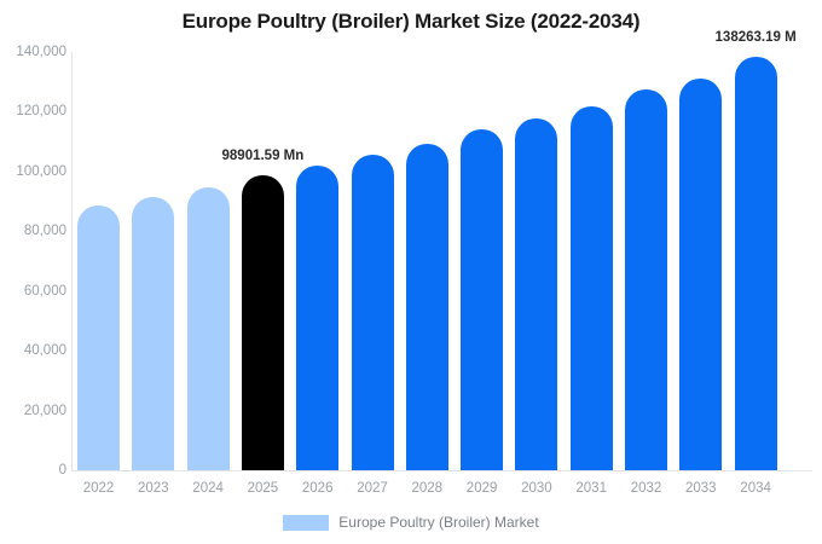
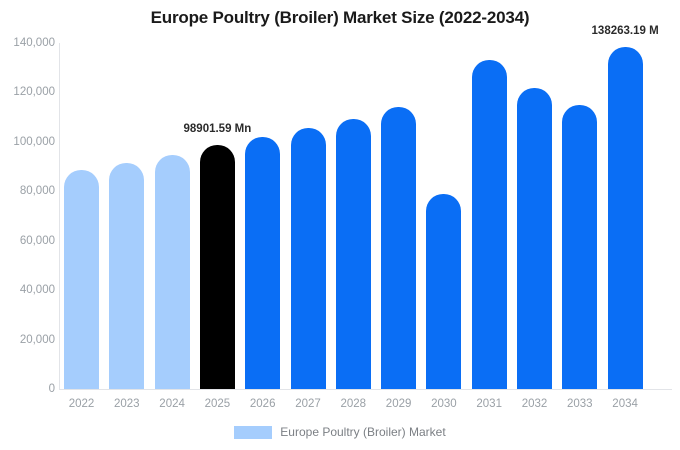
2030: 118000 -> 79000
2031: 122000 -> 133000
2032: 127000 -> 122000
2033: 131000 -> 115000
